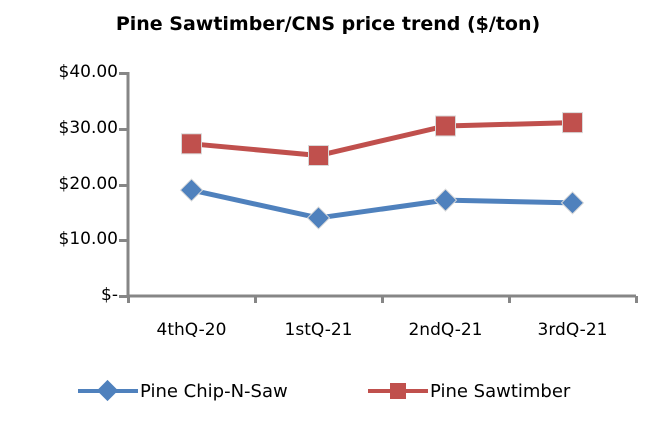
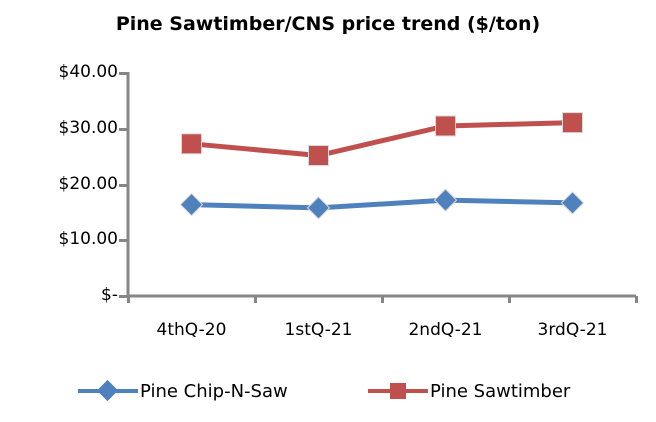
Pine Chip-N-Saw/4thQ-20: $19 -> $16
Pine Chip-N-Saw/1stQ-21: $14 -> $16
